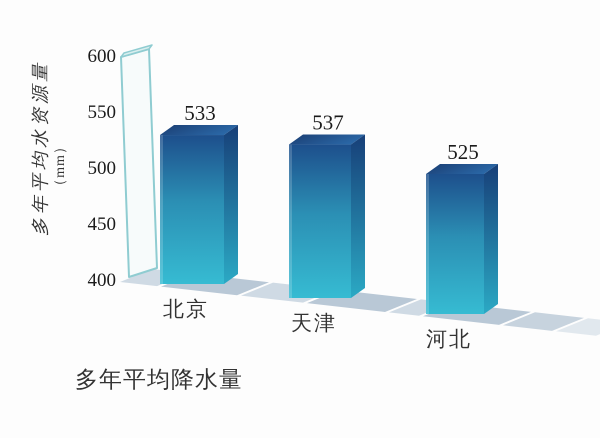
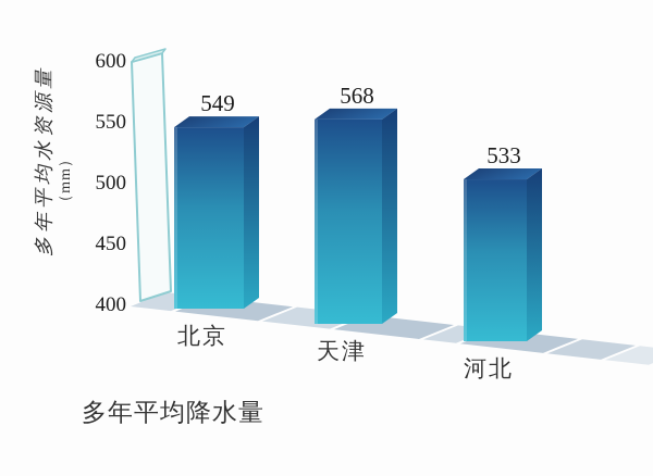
北京: 533 -> 549
天津: 537 -> 568
河北: 525 -> 533
